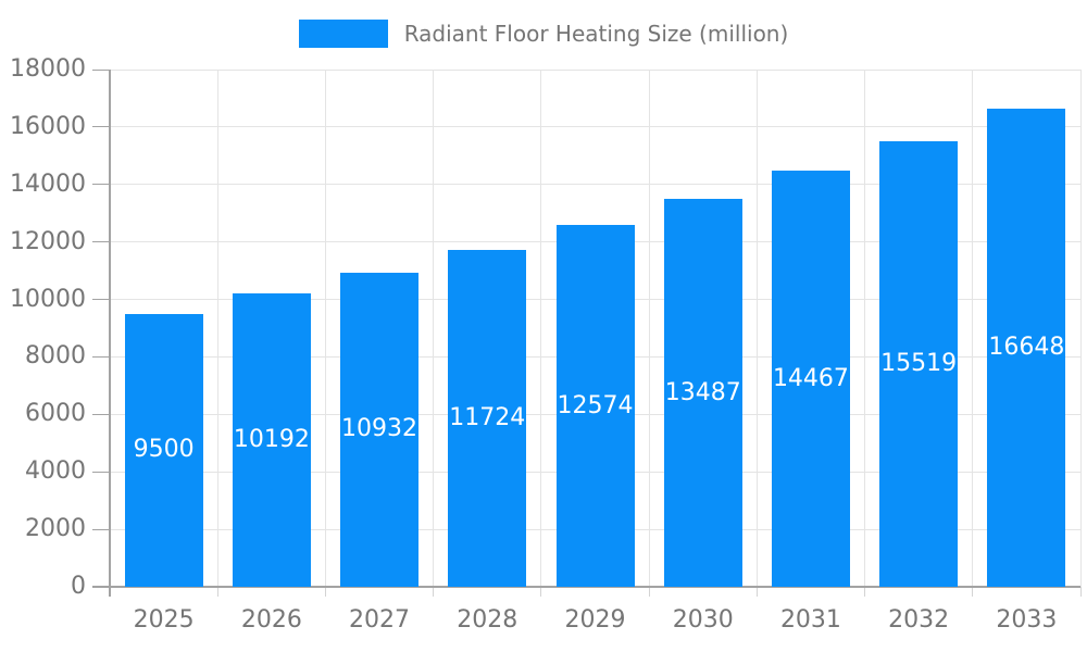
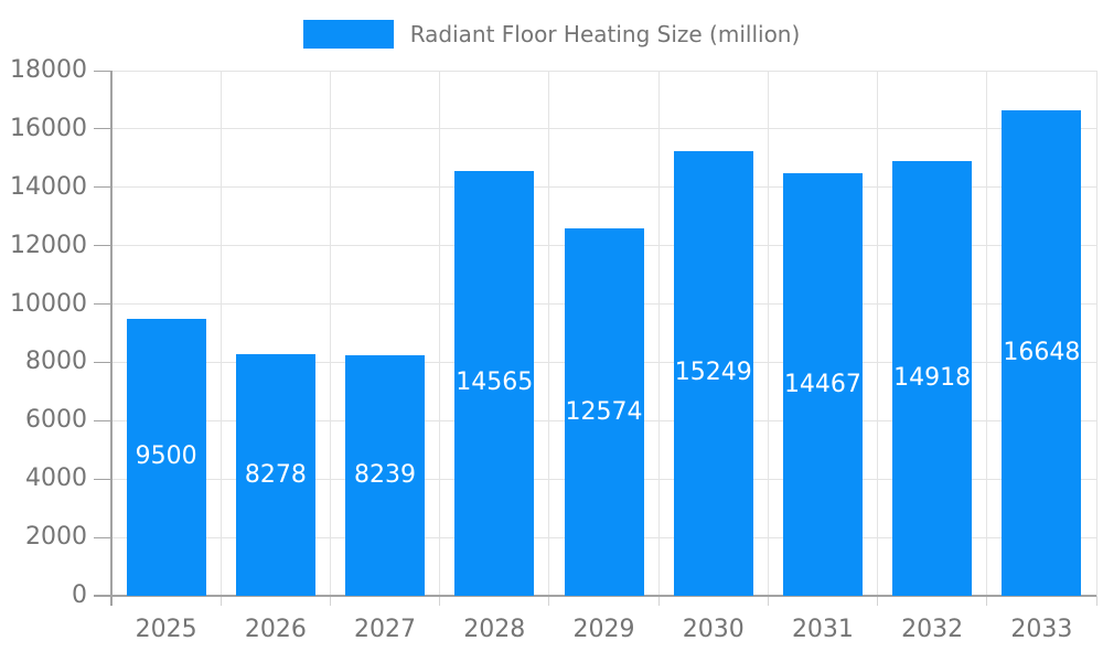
2026: 10192 -> 8278
2027: 10932 -> 8239
2028: 11724 -> 14565
2030: 13487 -> 15249
2032: 15519 -> 14918
